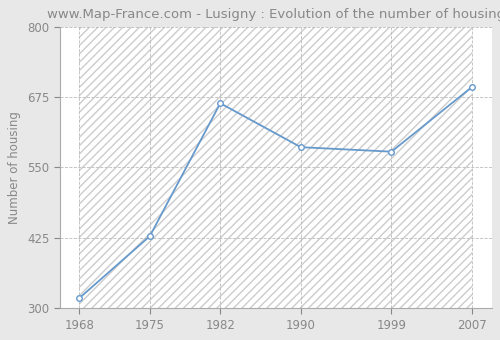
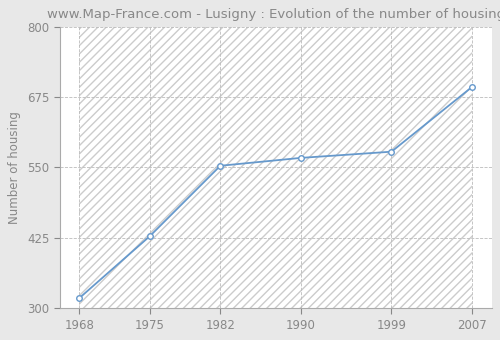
1982: 664 -> 553
1990: 586 -> 567
